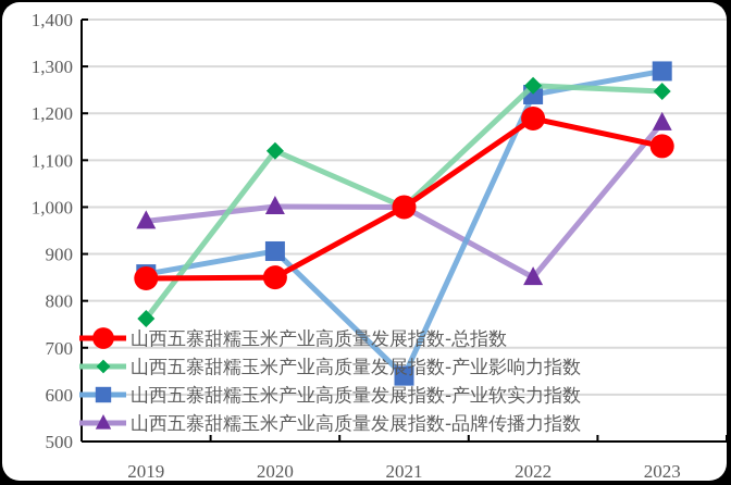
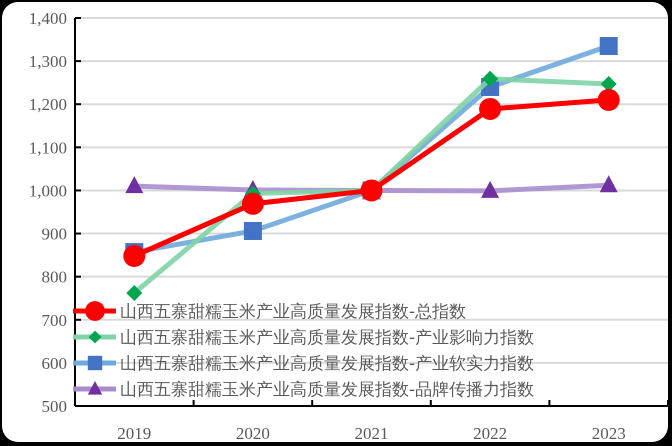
山西五寨甜糯玉米产业高质量发展指数-品牌传播力指数/2019: 970 -> 1010
山西五寨甜糯玉米产业高质量发展指数-总指数/2020: 850 -> 970
山西五寨甜糯玉米产业高质量发展指数-产业影响力指数/2020: 1120 -> 990
山西五寨甜糯玉米产业高质量发展指数-产业软实力指数/2021: 640 -> 1000
山西五寨甜糯玉米产业高质量发展指数-品牌传播力指数/2022: 850 -> 1000
山西五寨甜糯玉米产业高质量发展指数-总指数/2023: 1130 -> 1210
山西五寨甜糯玉米产业高质量发展指数-产业软实力指数/2023: 1290 -> 1340
山西五寨甜糯玉米产业高质量发展指数-品牌传播力指数/2023: 1180 -> 1010
